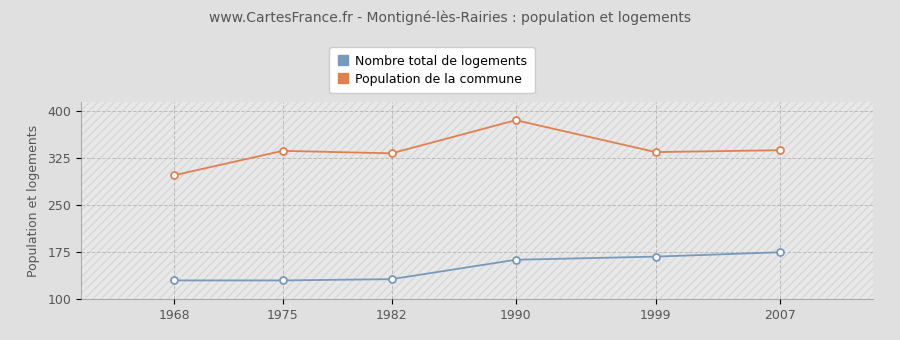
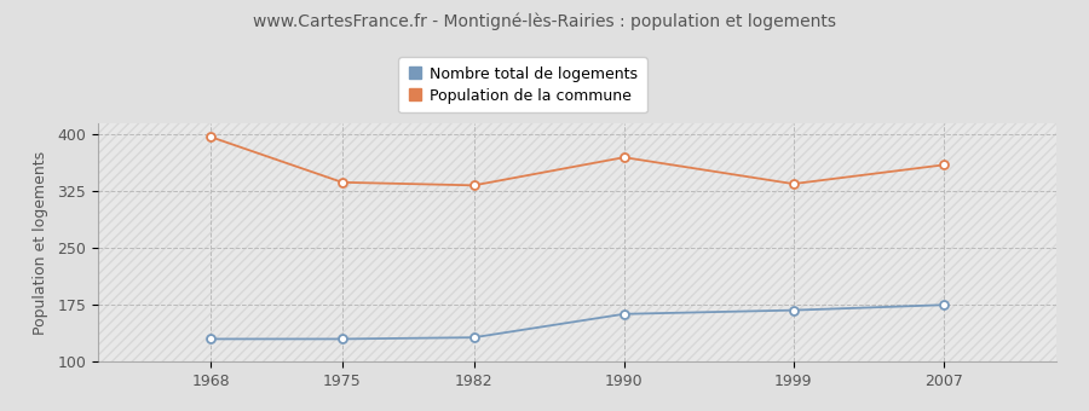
Population de la commune/1968: 298 -> 397
Population de la commune/1990: 386 -> 370
Population de la commune/2007: 338 -> 360
